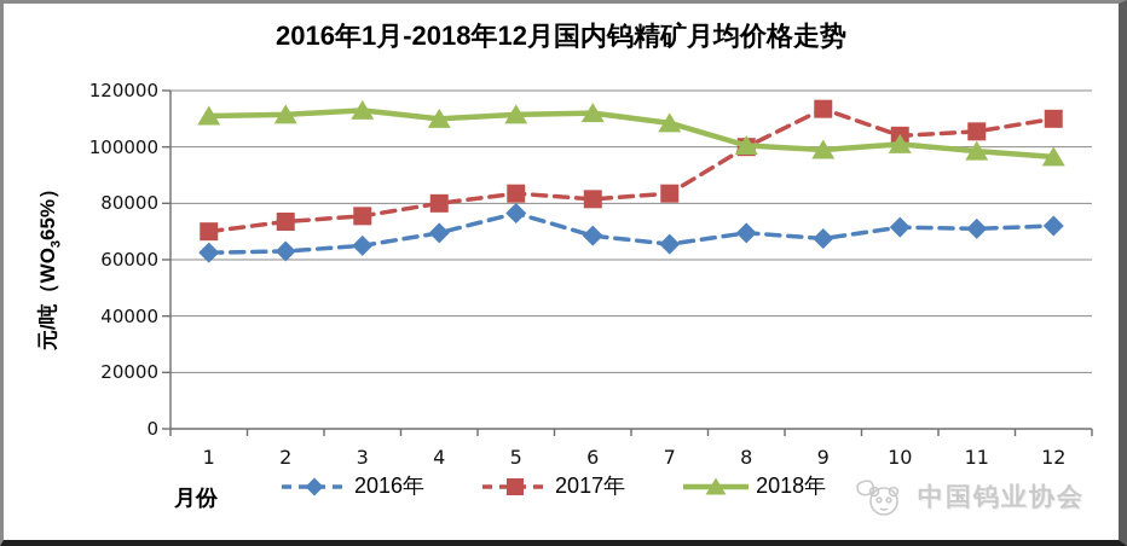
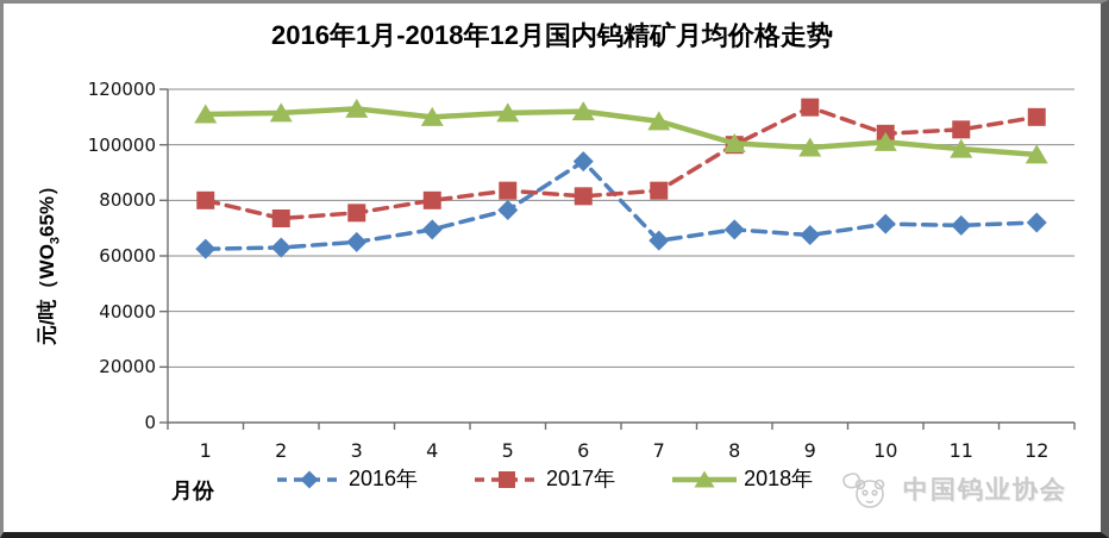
2017年/1: 70000 -> 80000
2016年/6: 68000 -> 94000
